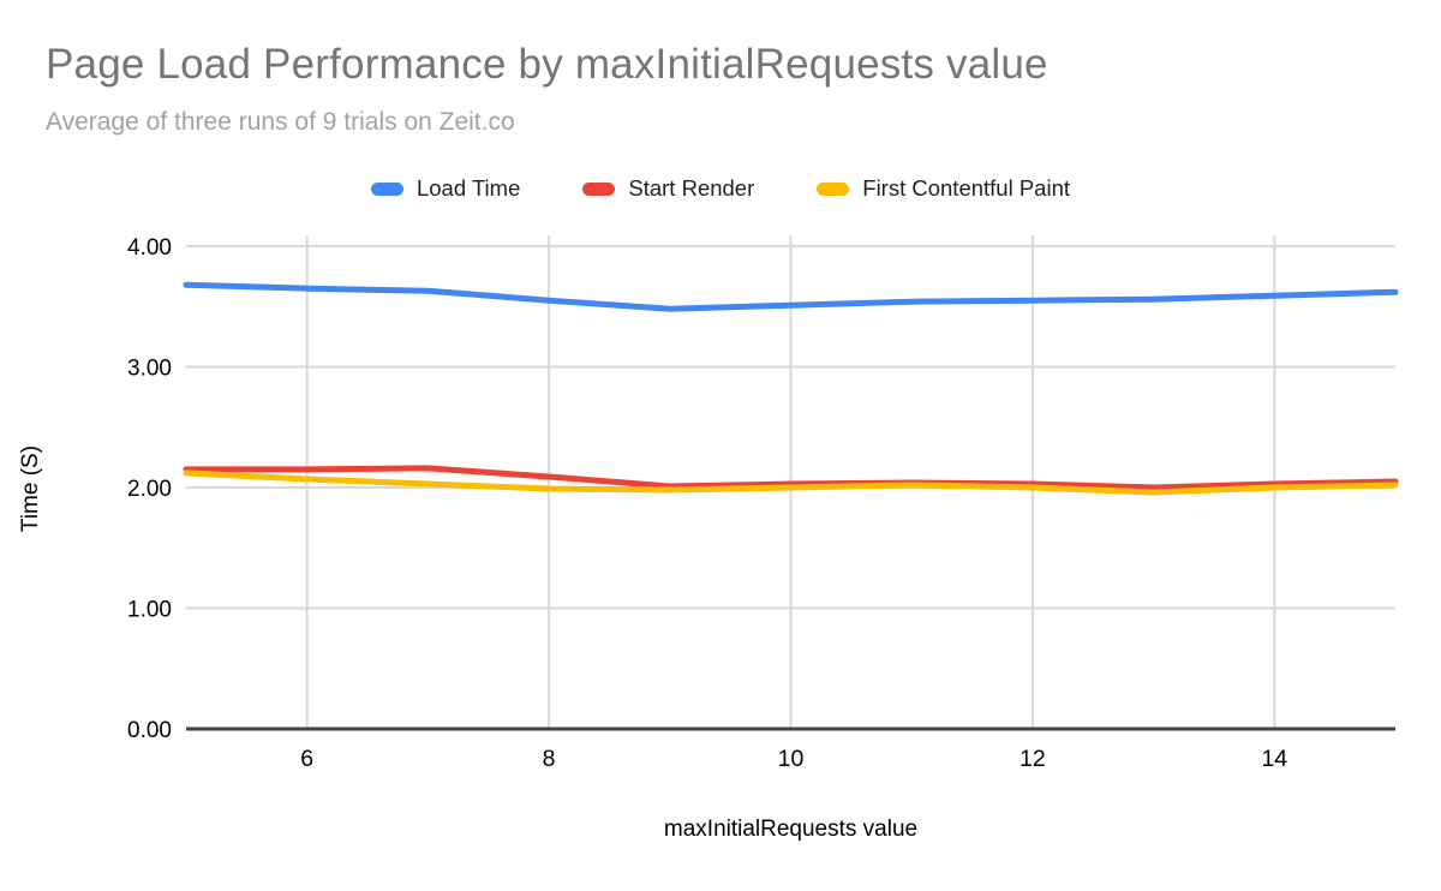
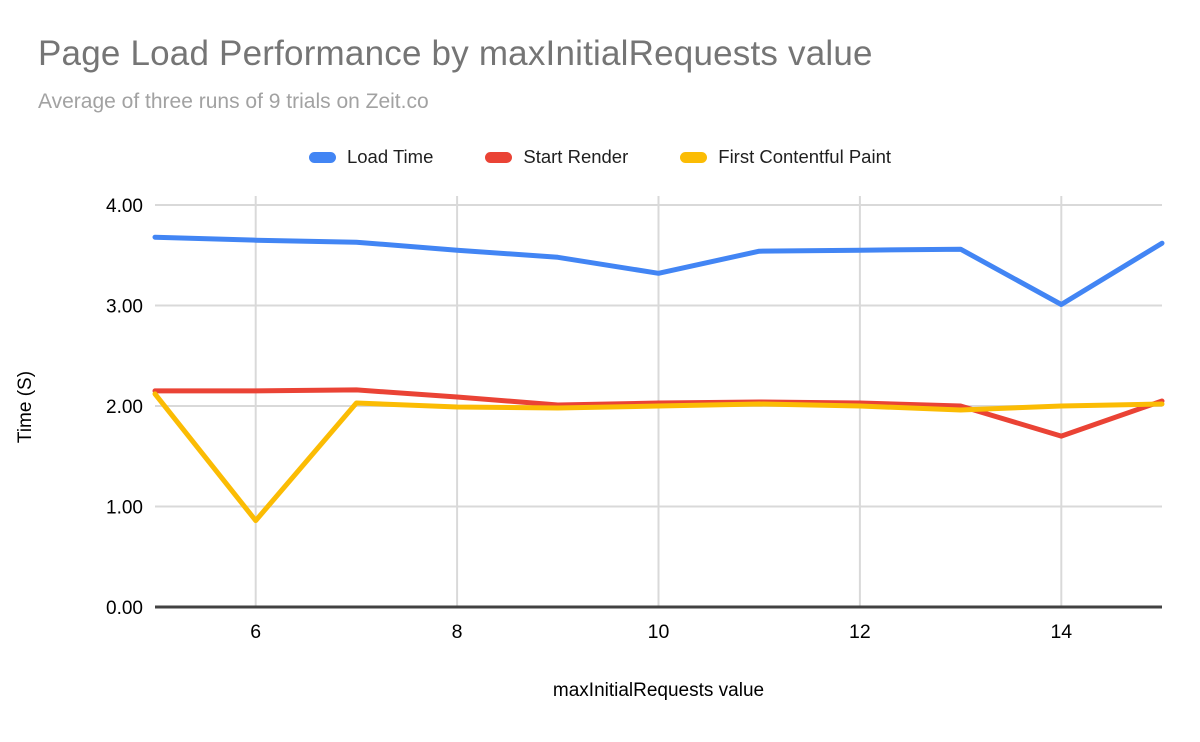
First Contentful Paint/6: 2.07 -> 0.86
Load Time/10: 3.51 -> 3.32
Load Time/14: 3.59 -> 3.01
Start Render/14: 2.03 -> 1.70
